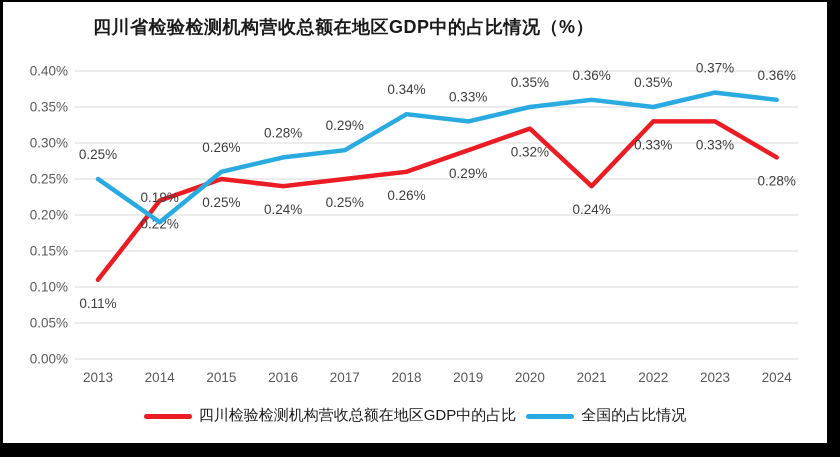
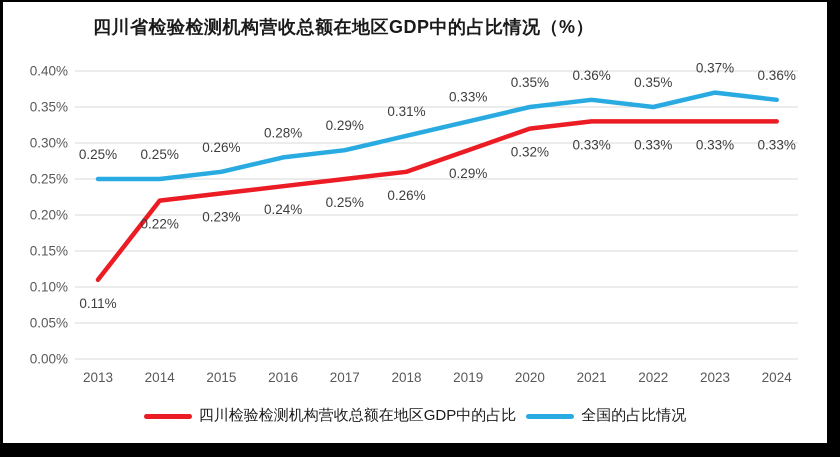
全国的占比情况/2014: 0.19% -> 0.25%
四川检验检测机构营收总额在地区GDP中的占比/2015: 0.25% -> 0.23%
全国的占比情况/2018: 0.34% -> 0.31%
四川检验检测机构营收总额在地区GDP中的占比/2021: 0.24% -> 0.33%
四川检验检测机构营收总额在地区GDP中的占比/2024: 0.28% -> 0.33%
